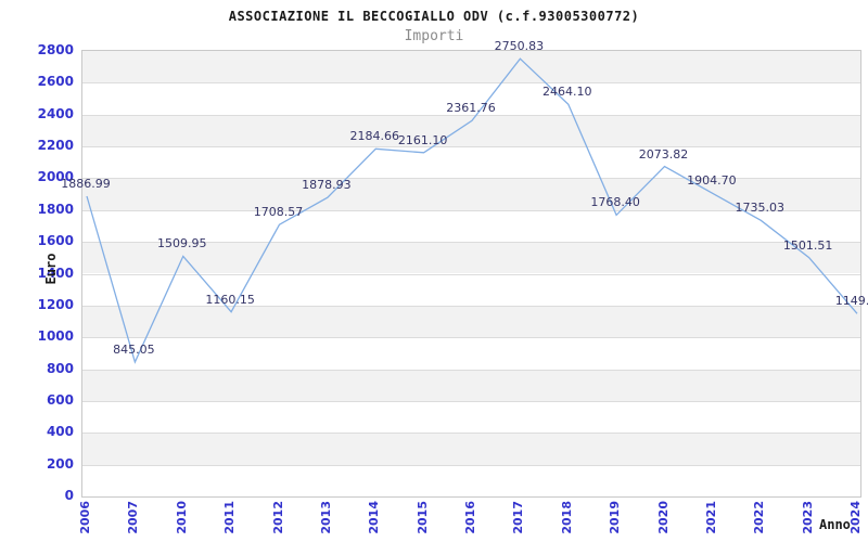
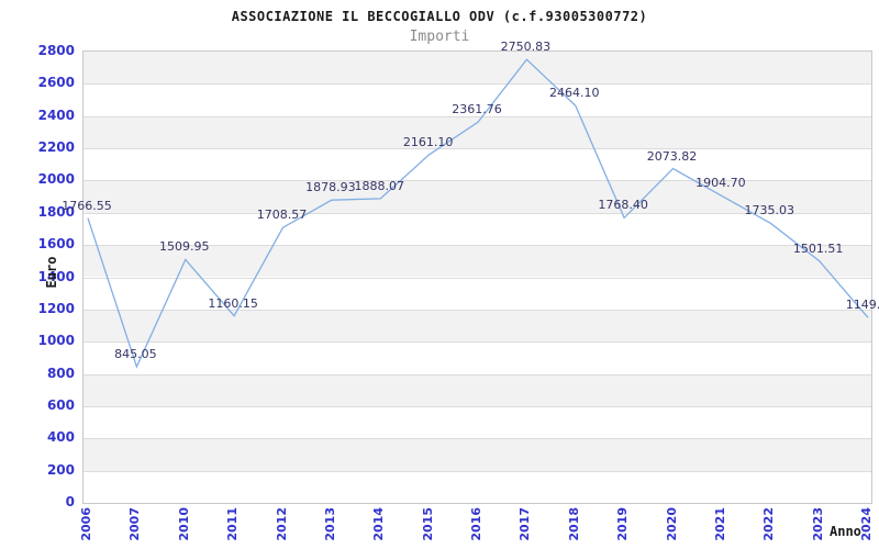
2006: 1886.99 -> 1766.55
2014: 2184.66 -> 1888.07
